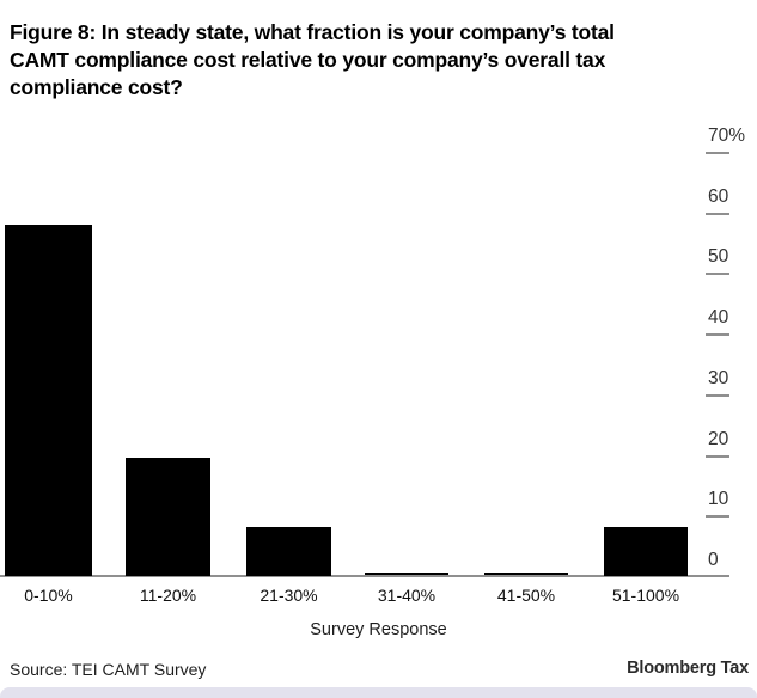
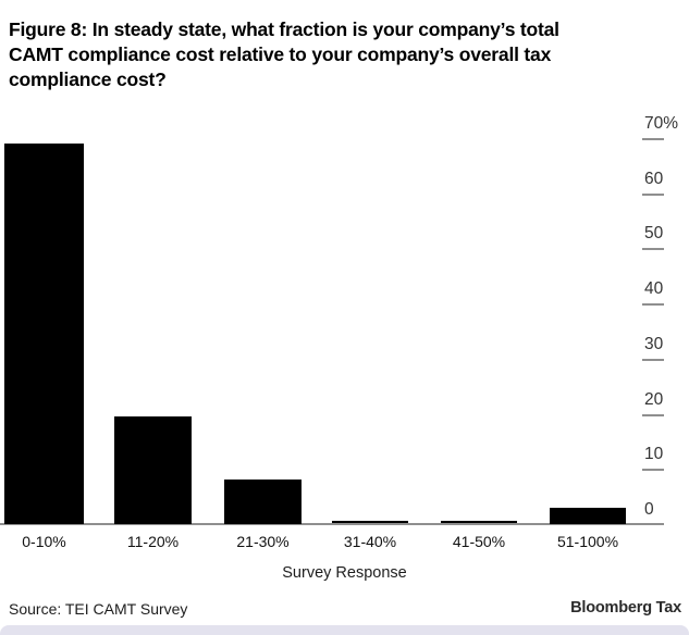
0-10%: 58% -> 69%
51-100%: 8% -> 3%
